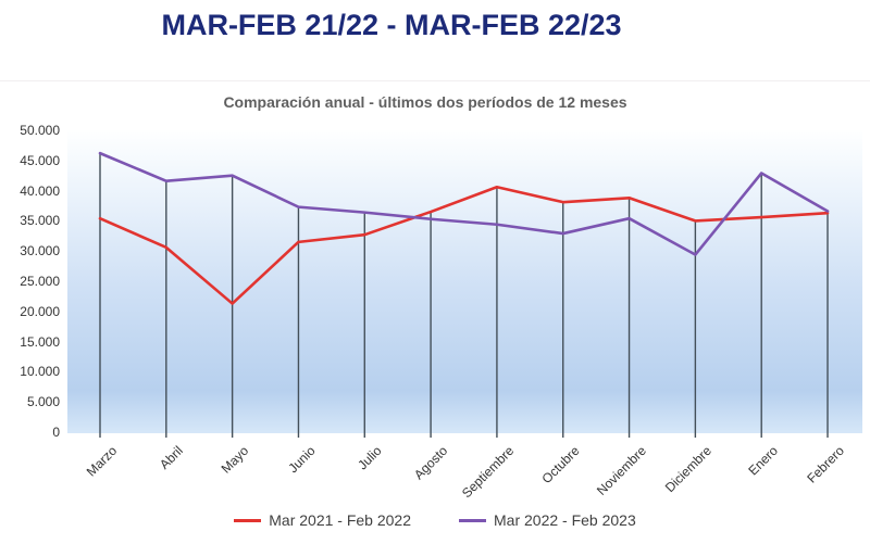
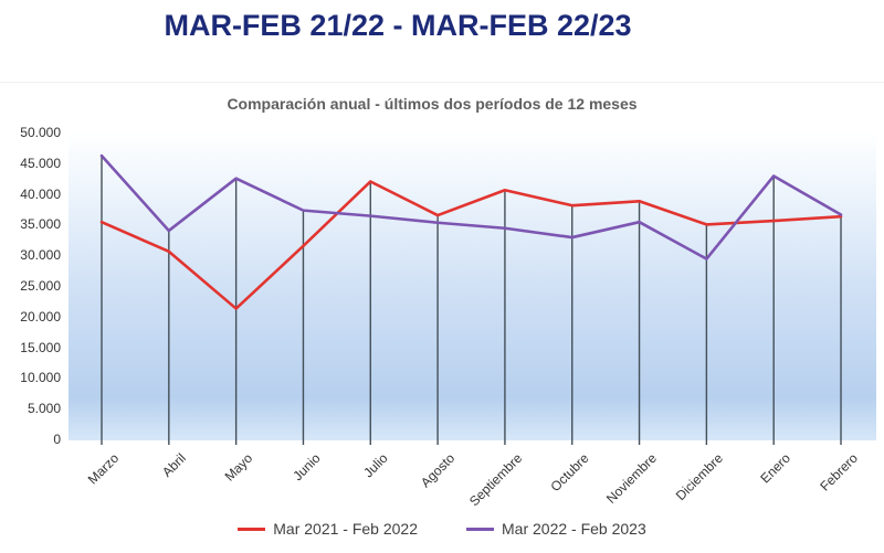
Mar 2022 - Feb 2023/Abril: 42000 -> 34000
Mar 2021 - Feb 2022/Julio: 33000 -> 42000
